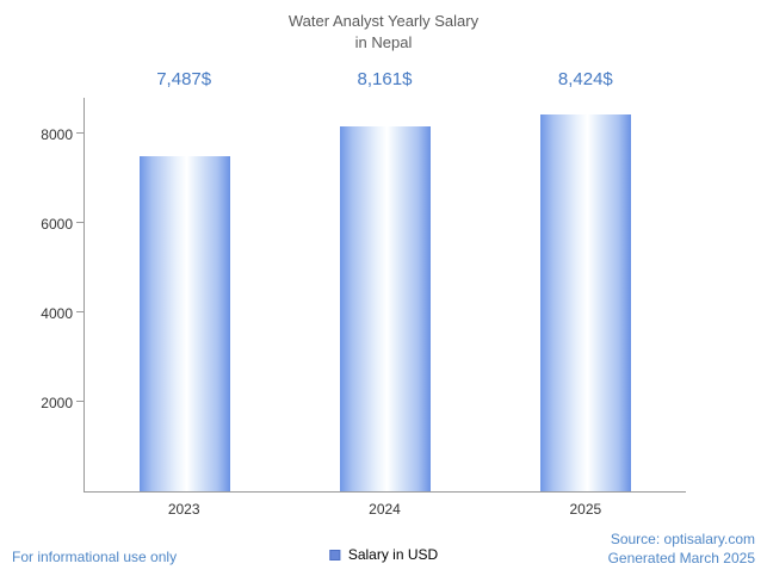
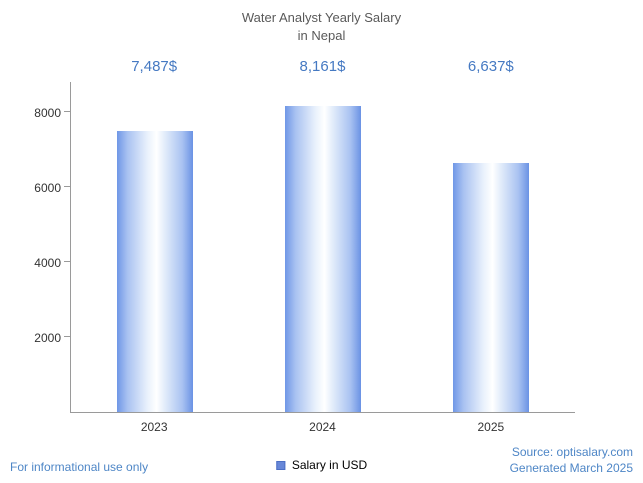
2025: 8,424 -> 6,637
